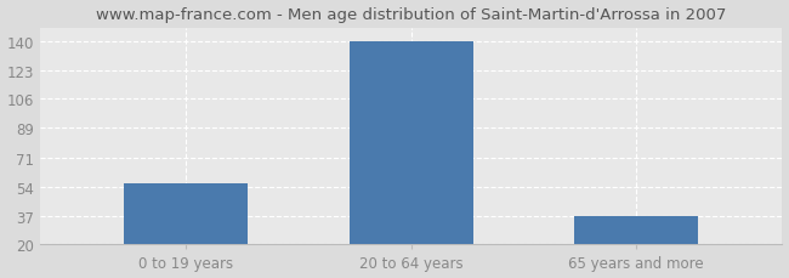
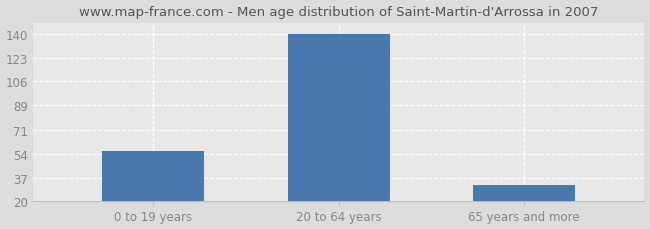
65 years and more: 37 -> 32
